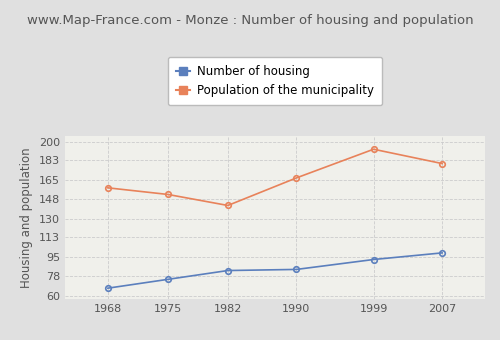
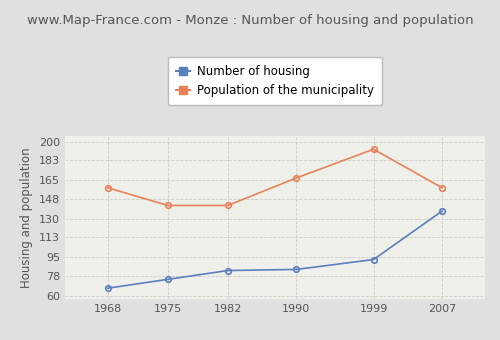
Population of the municipality/1975: 152 -> 142
Number of housing/2007: 99 -> 137
Population of the municipality/2007: 180 -> 158
